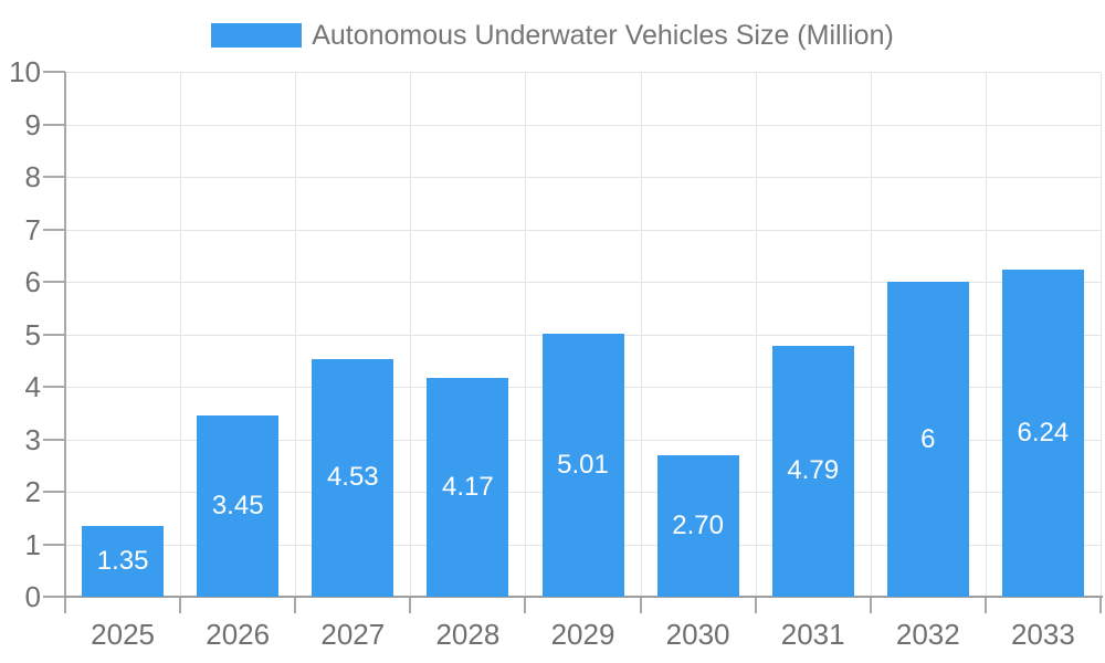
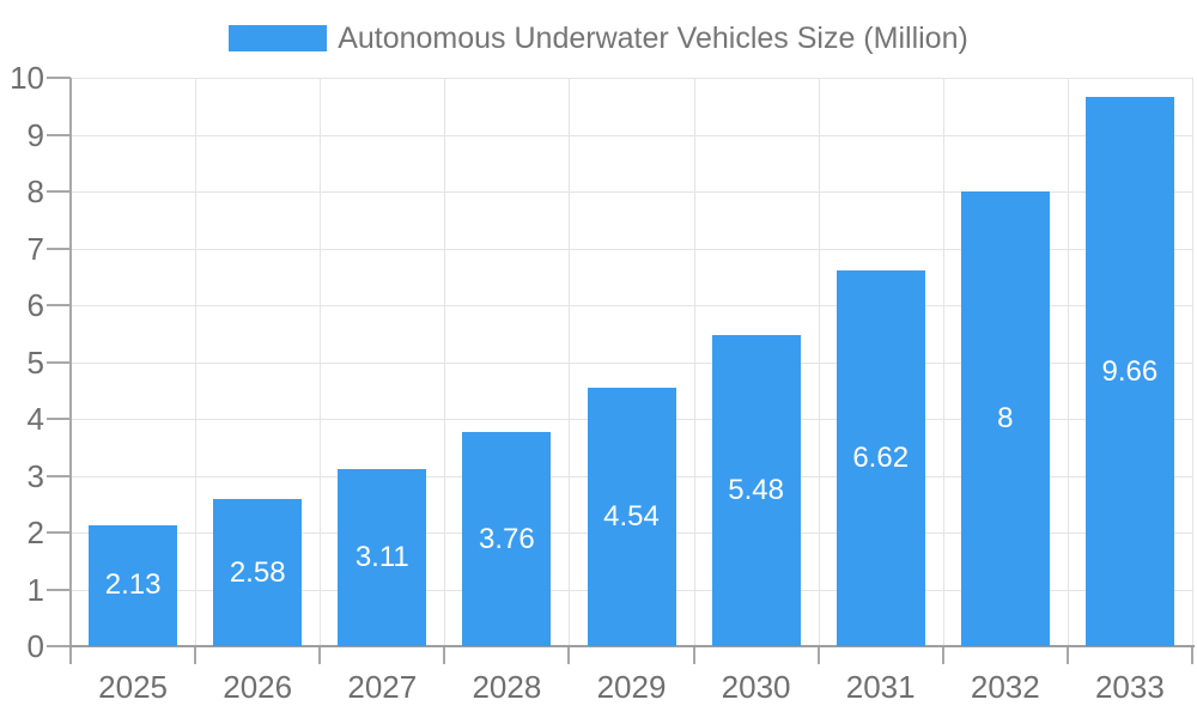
2025: 1.35 -> 2.13
2026: 3.45 -> 2.58
2027: 4.53 -> 3.11
2028: 4.17 -> 3.76
2029: 5.01 -> 4.54
2030: 2.70 -> 5.48
2031: 4.79 -> 6.62
2032: 6 -> 8
2033: 6.24 -> 9.66
